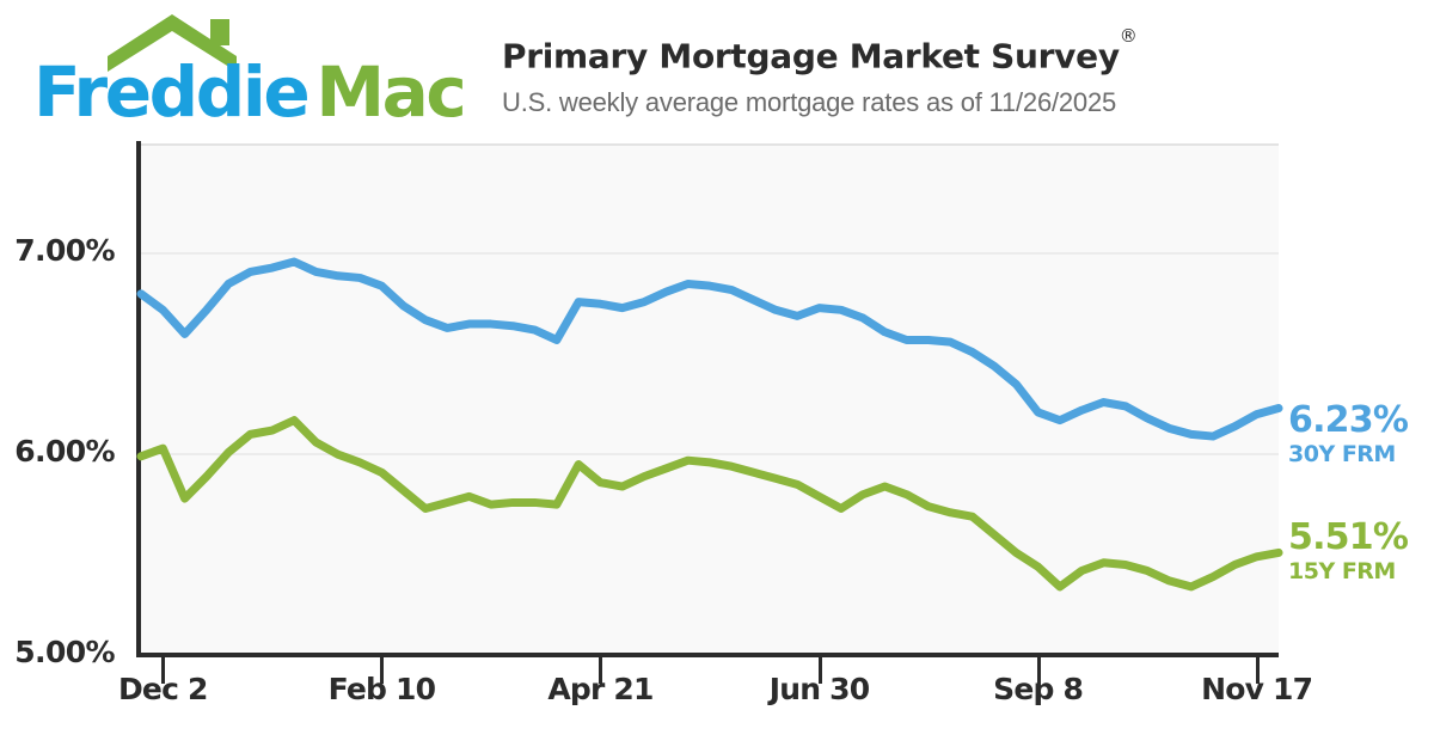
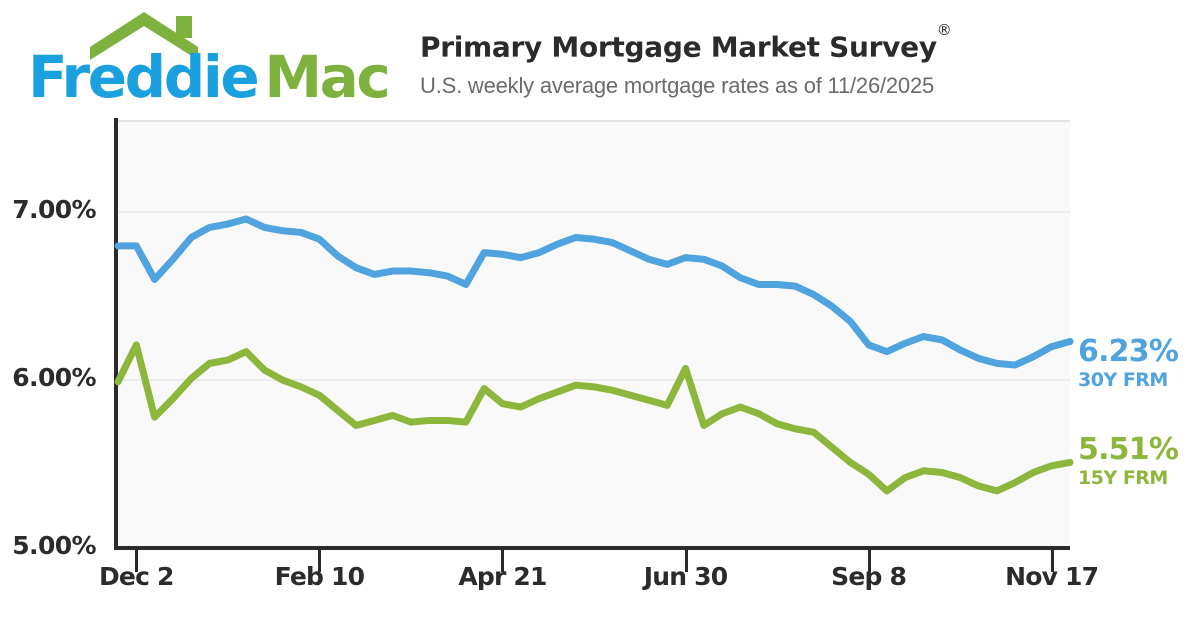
30Y FRM/Dec 2: 6.72% -> 6.80%
15Y FRM/Dec 2: 6.03% -> 6.21%
15Y FRM/Jun 30: 5.79% -> 6.07%
